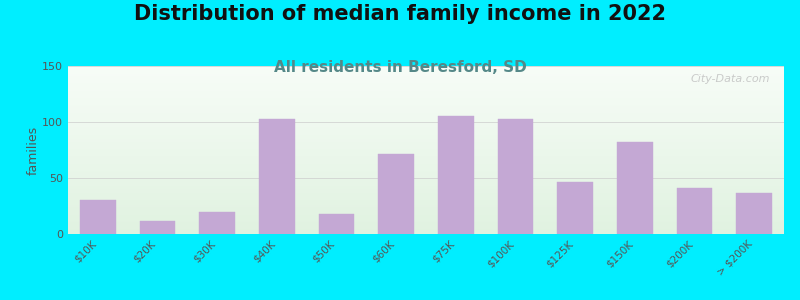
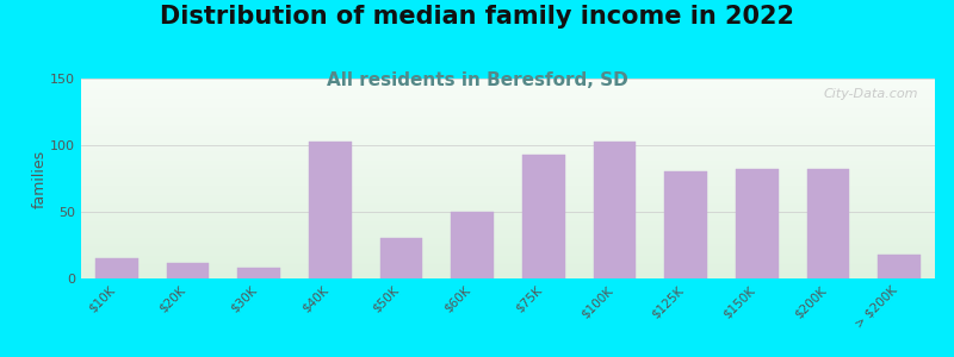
$10K: 30 -> 15
$30K: 20 -> 8
$50K: 18 -> 30
$60K: 71 -> 50
$75K: 105 -> 93
$125K: 46 -> 80
$200K: 41 -> 82
> $200K: 37 -> 18
